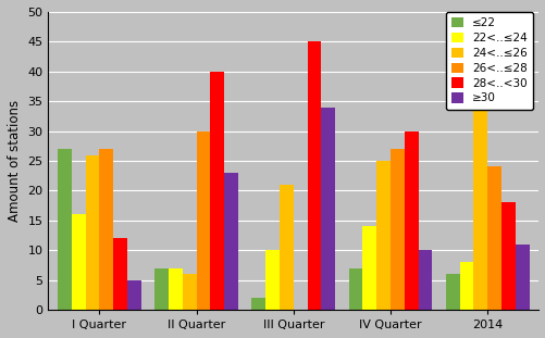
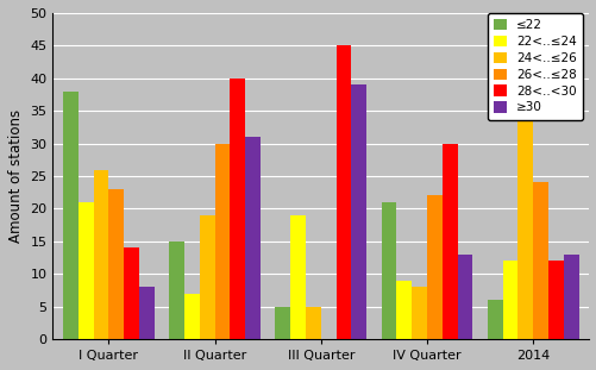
≤22/I Quarter: 27 -> 38
22<..≤24/I Quarter: 16 -> 21
26<..≤28/I Quarter: 27 -> 23
28<..<30/I Quarter: 12 -> 14
≥30/I Quarter: 5 -> 8
≤22/II Quarter: 7 -> 15
24<..≤26/II Quarter: 6 -> 19
≥30/II Quarter: 23 -> 31
≤22/III Quarter: 2 -> 5
22<..≤24/III Quarter: 10 -> 19
24<..≤26/III Quarter: 21 -> 5
≥30/III Quarter: 34 -> 39
≤22/IV Quarter: 7 -> 21
22<..≤24/IV Quarter: 14 -> 9
24<..≤26/IV Quarter: 25 -> 8
26<..≤28/IV Quarter: 27 -> 22
≥30/IV Quarter: 10 -> 13
22<..≤24/2014: 8 -> 12
28<..<30/2014: 18 -> 12
≥30/2014: 11 -> 13
